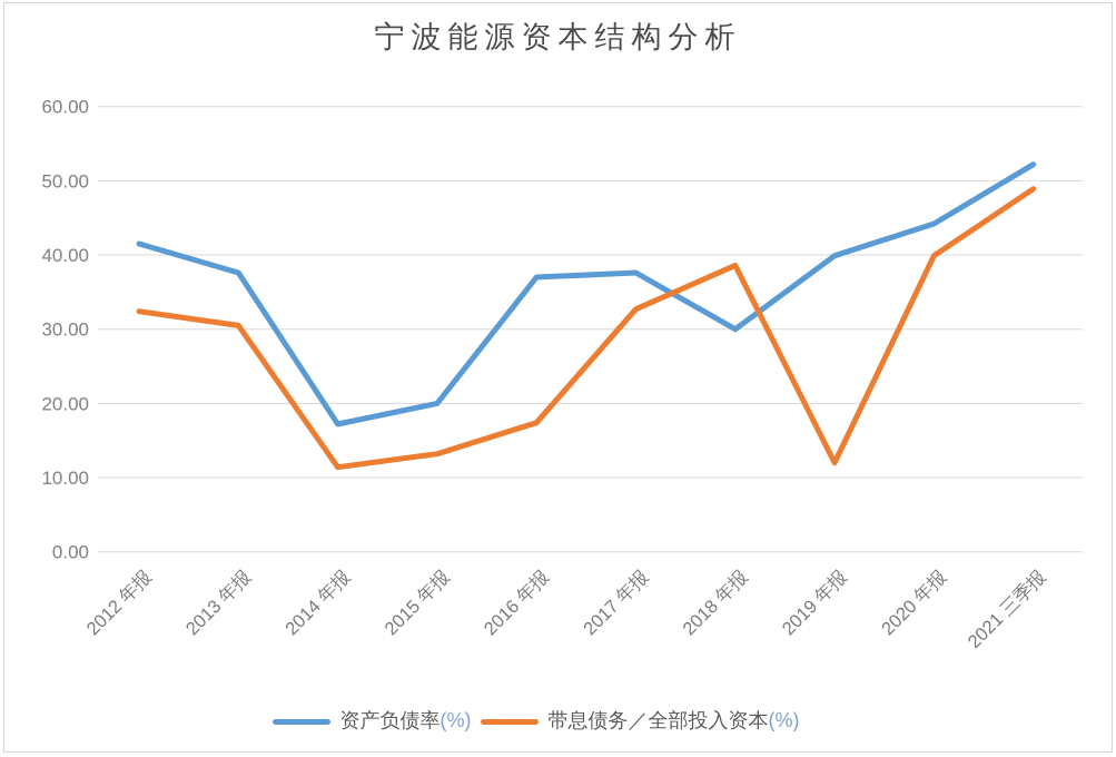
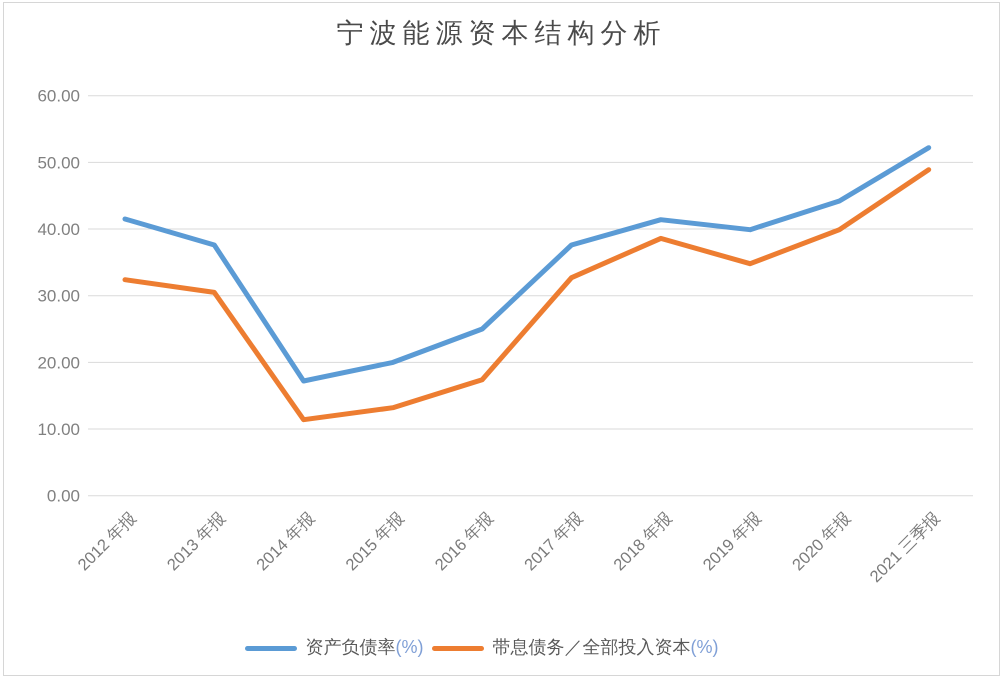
资产负债率(%)/2016 年报: 37 -> 25
资产负债率(%)/2018 年报: 30 -> 41
带息债务／全部投入资本(%)/2019 年报: 12 -> 35
